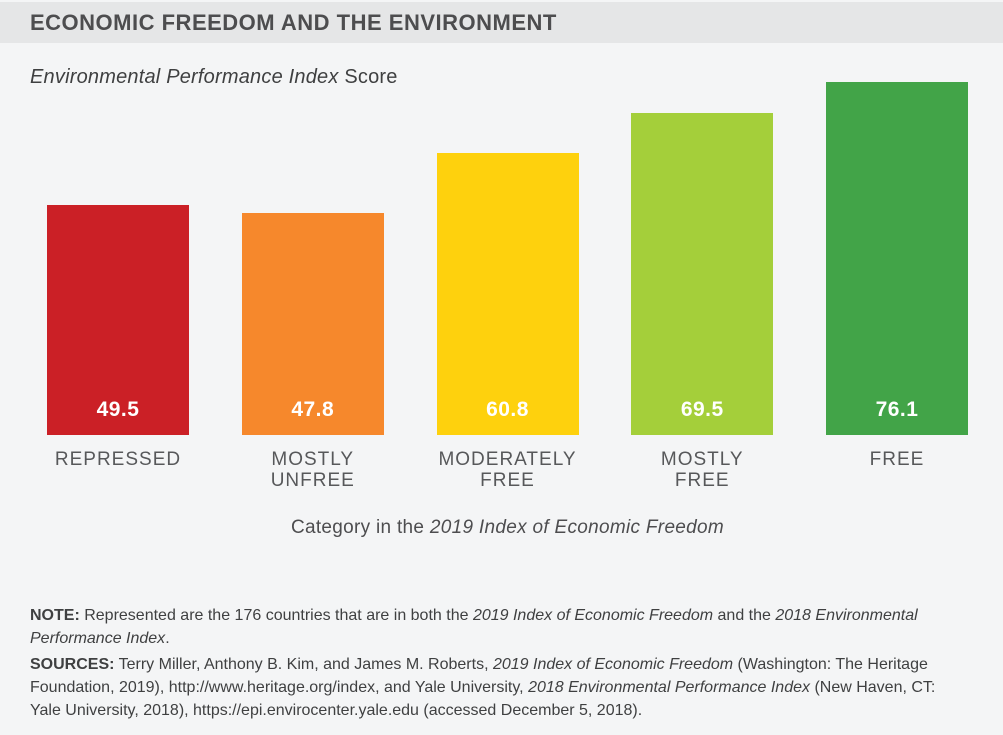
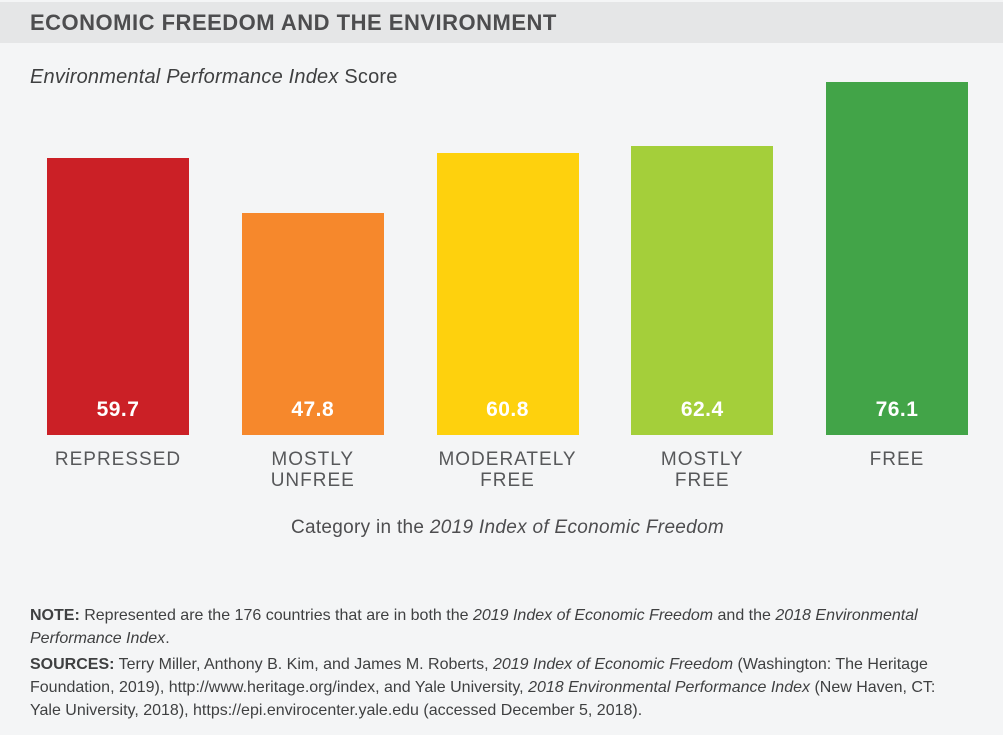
REPRESSED: 49.5 -> 59.7
MOSTLY FREE: 69.5 -> 62.4
